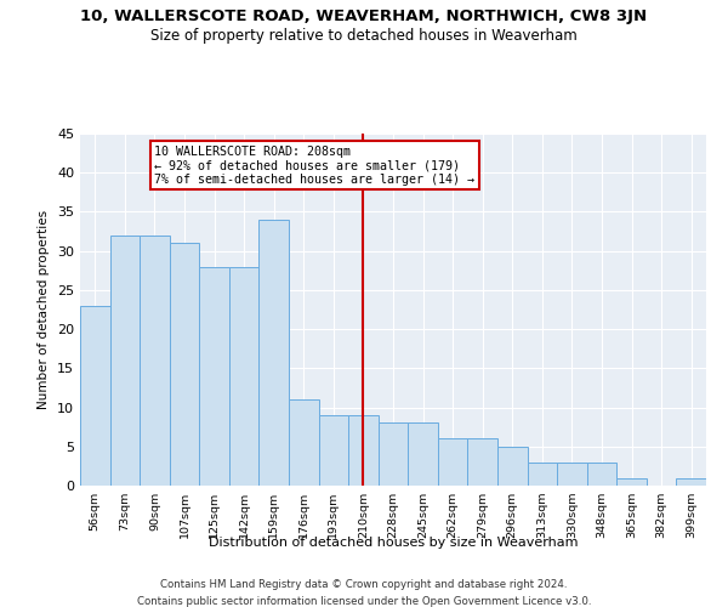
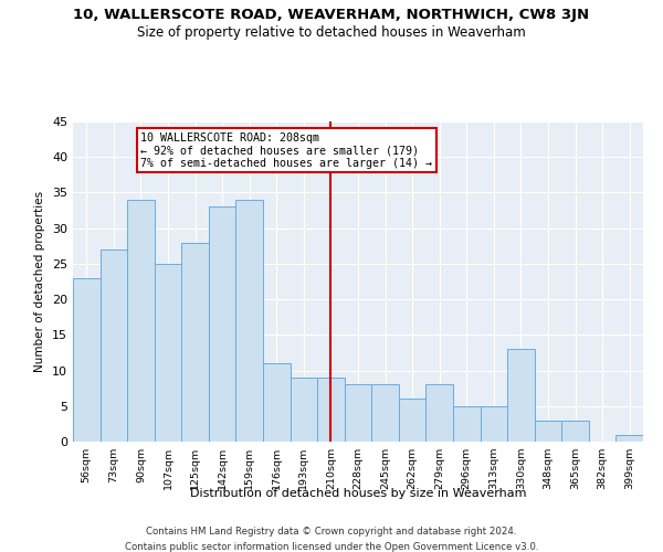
73sqm: 32 -> 27
90sqm: 32 -> 34
107sqm: 31 -> 25
142sqm: 28 -> 33
279sqm: 6 -> 8
313sqm: 3 -> 5
330sqm: 3 -> 13
365sqm: 1 -> 3
